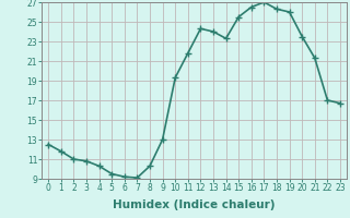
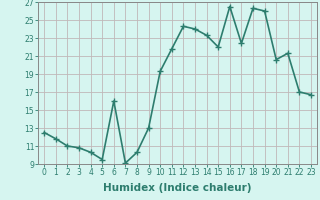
6: 9.2 -> 16.0
15: 25.5 -> 22.0
17: 27.0 -> 22.4
20: 23.5 -> 20.6
